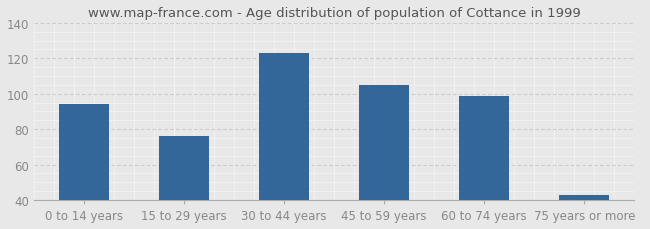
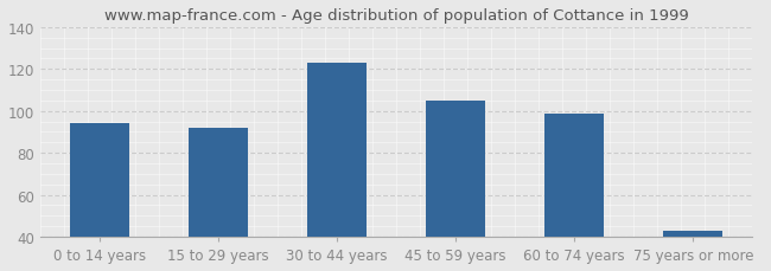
15 to 29 years: 76 -> 92
